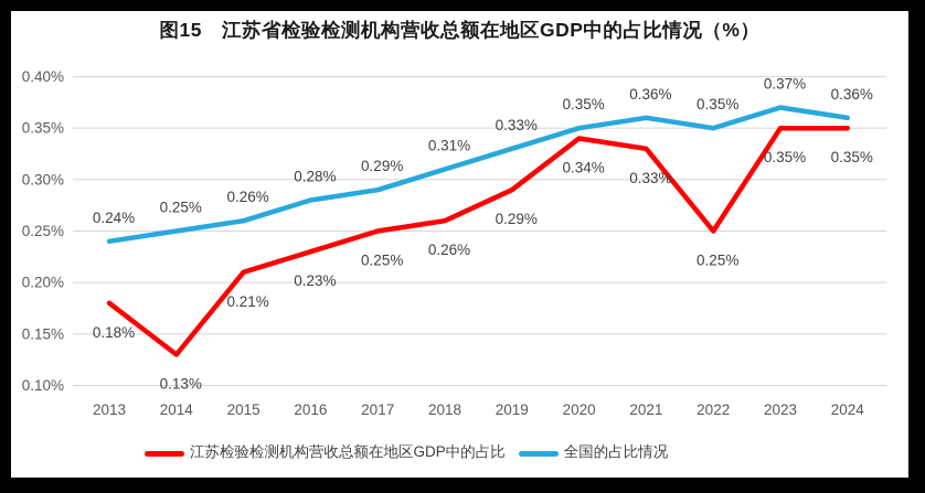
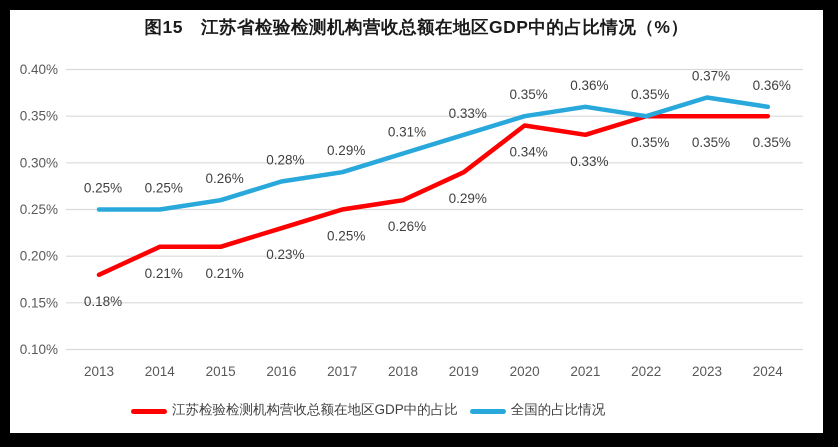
全国的占比情况/2013: 0.24% -> 0.25%
江苏检验检测机构营收总额在地区GDP中的占比/2014: 0.13% -> 0.21%
江苏检验检测机构营收总额在地区GDP中的占比/2022: 0.25% -> 0.35%
